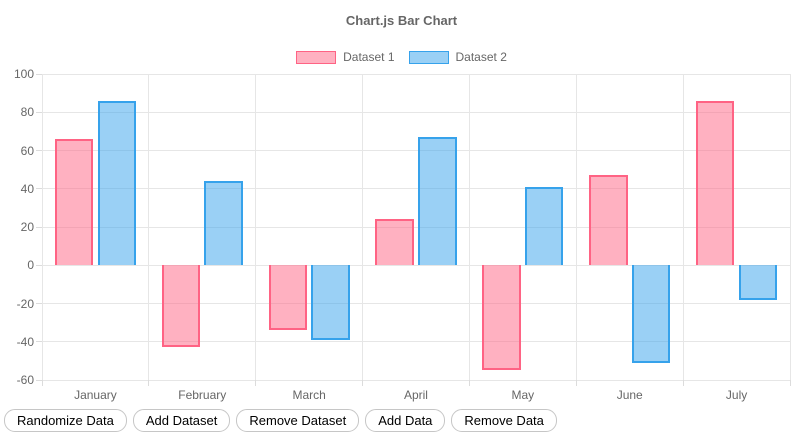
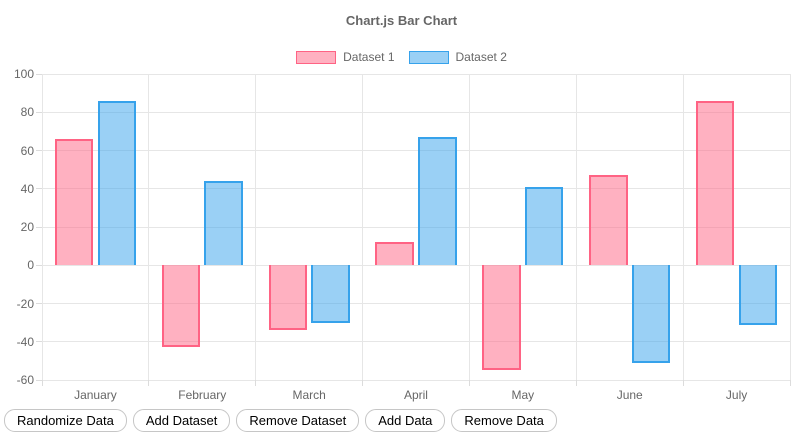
Dataset 2/March: -39 -> -30
Dataset 1/April: 24 -> 12
Dataset 2/July: -18 -> -31
